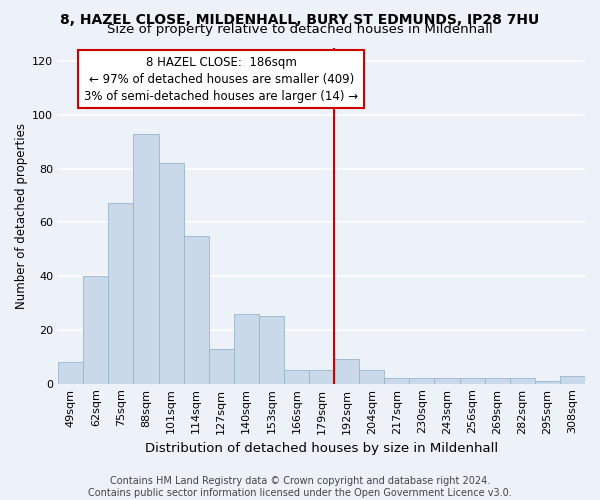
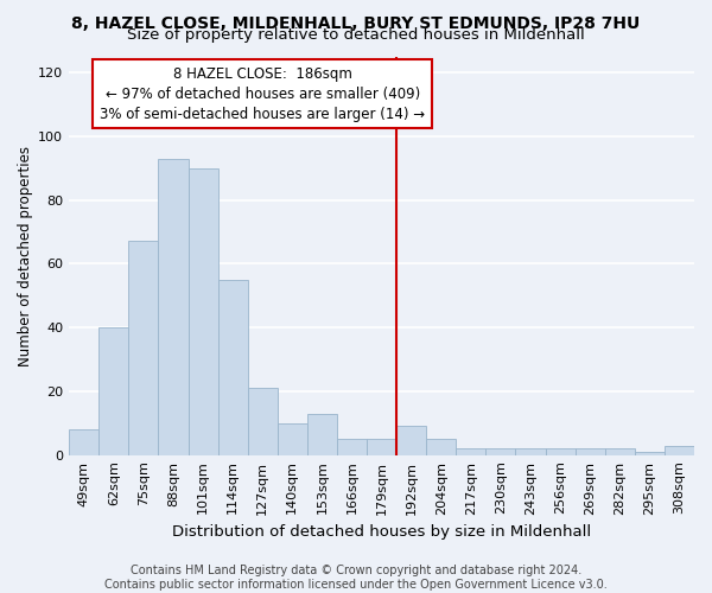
101sqm: 82 -> 90
127sqm: 13 -> 21
140sqm: 26 -> 10
153sqm: 25 -> 13
